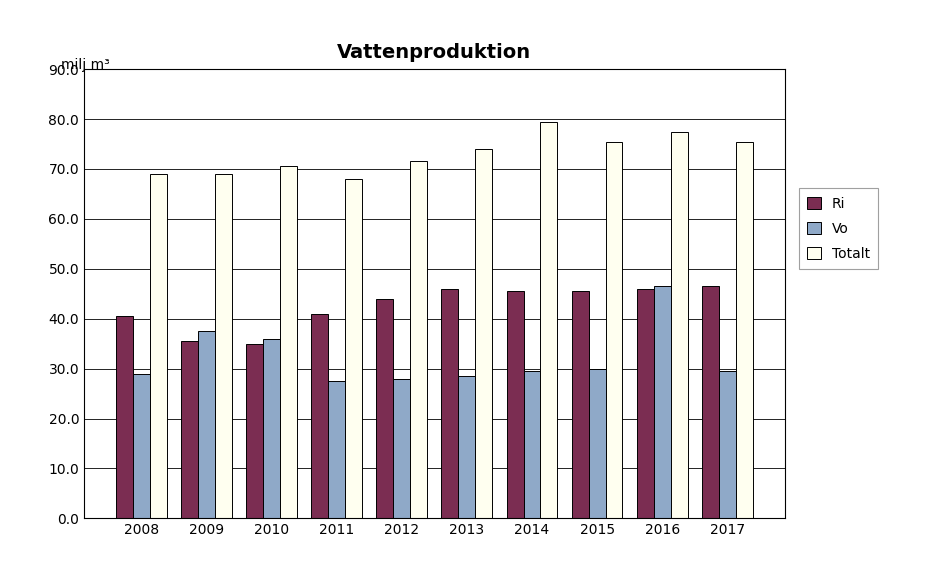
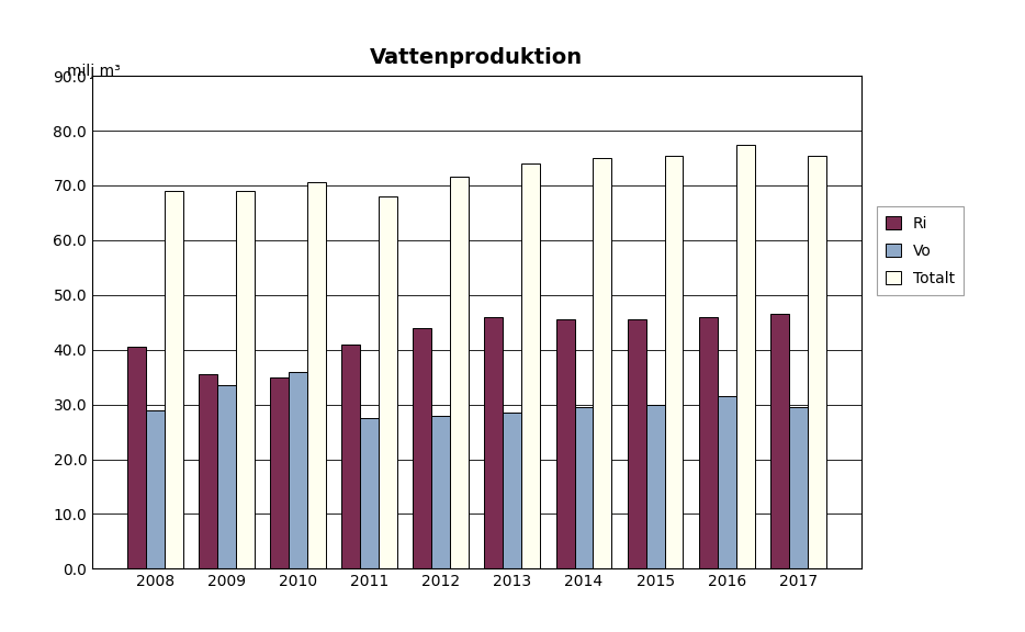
Vo/2009: 37.5 -> 33.5
Totalt/2014: 79.5 -> 75.0
Vo/2016: 46.5 -> 31.5
